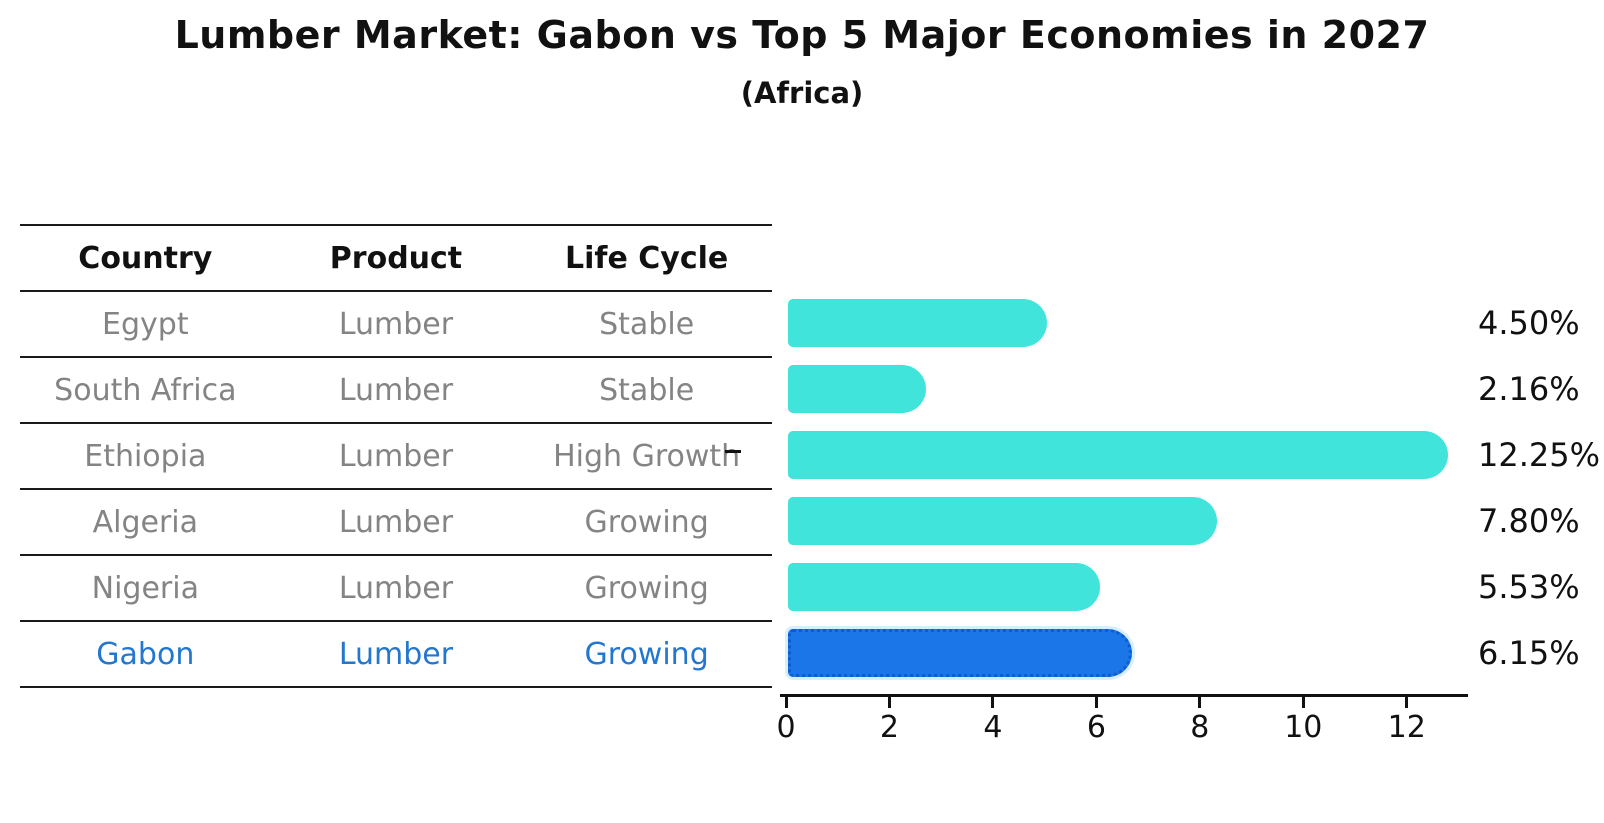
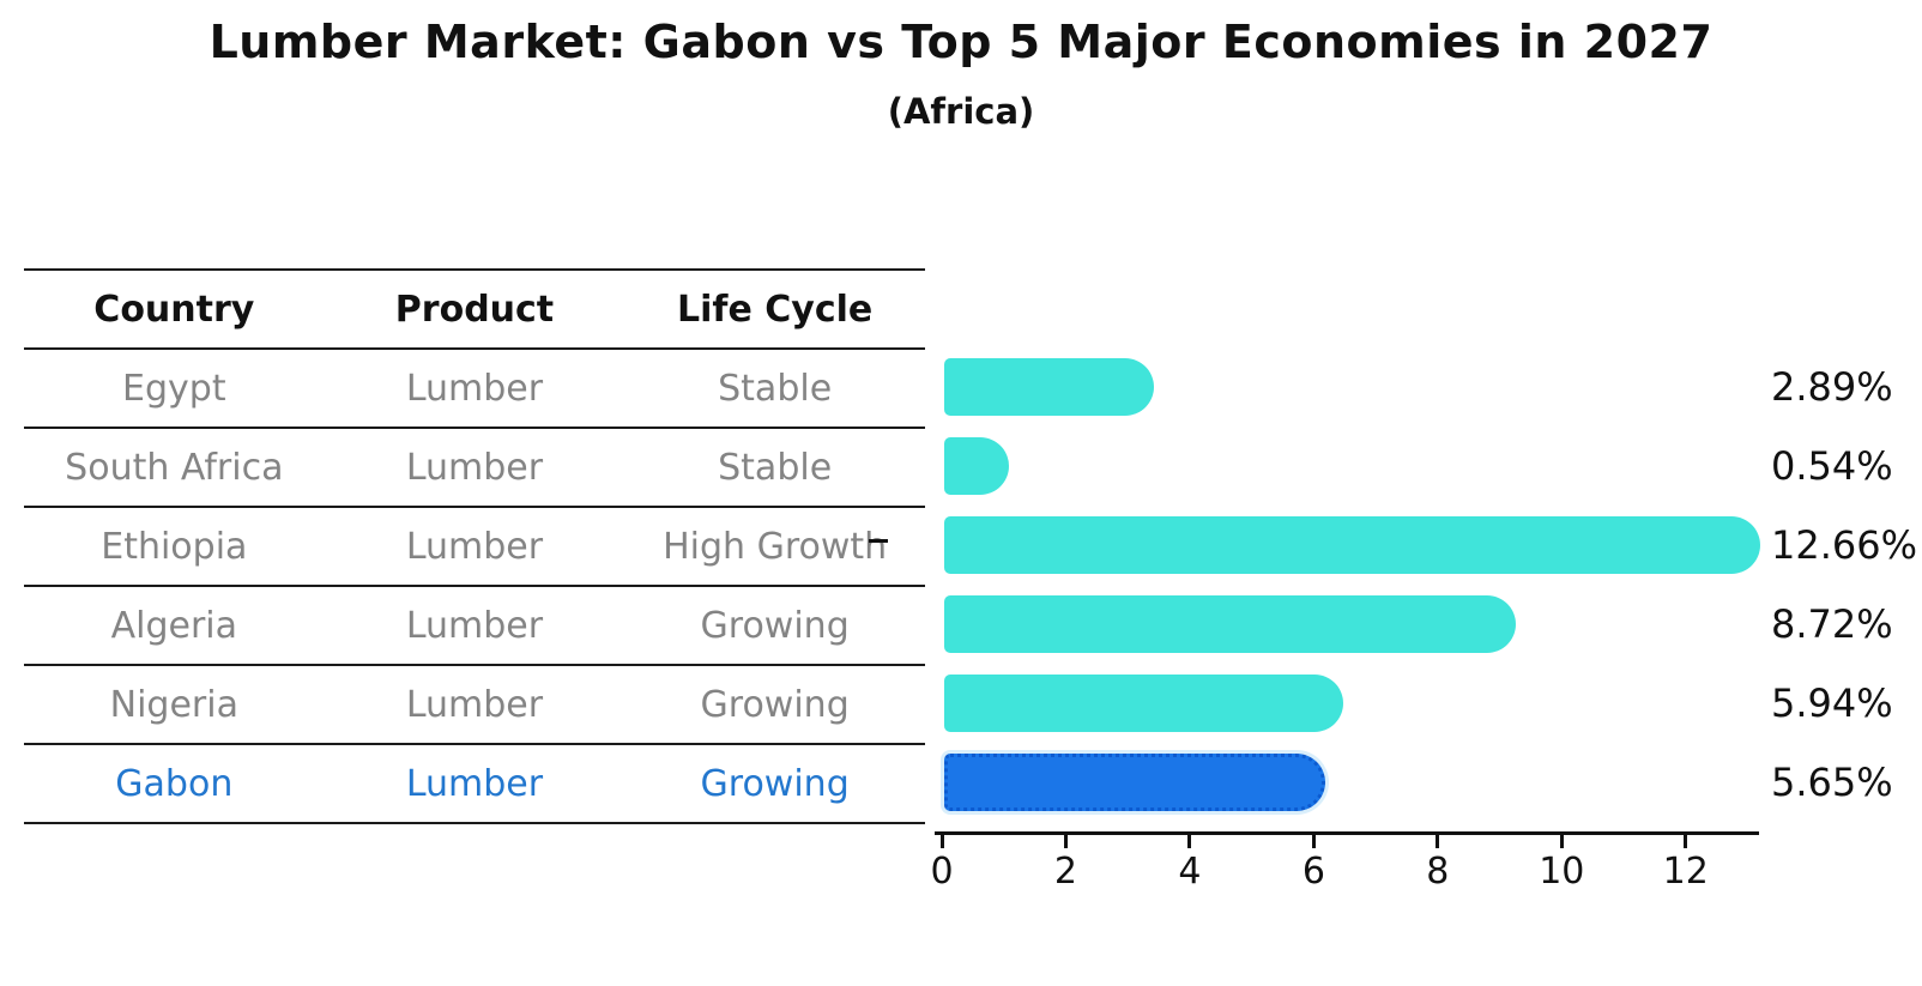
Egypt: 4.50% -> 2.89%
South Africa: 2.16% -> 0.54%
Ethiopia: 12.25% -> 12.66%
Algeria: 7.80% -> 8.72%
Nigeria: 5.53% -> 5.94%
Gabon: 6.15% -> 5.65%
